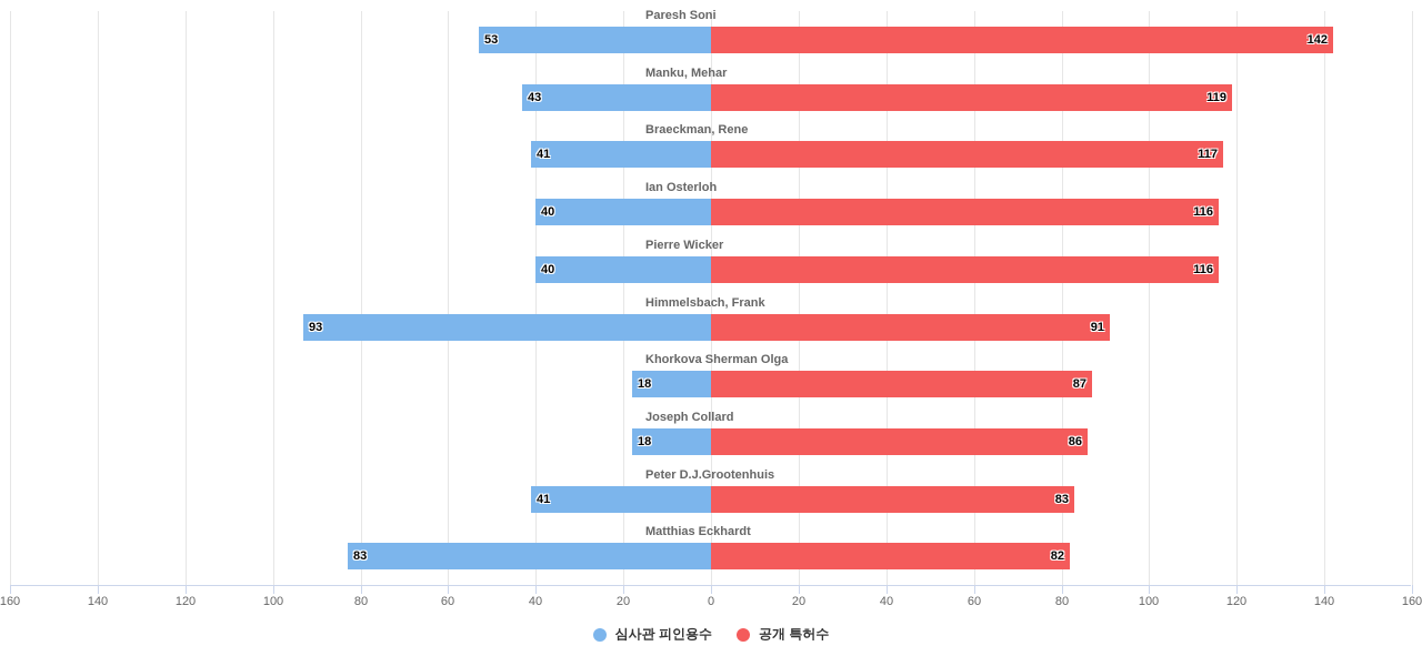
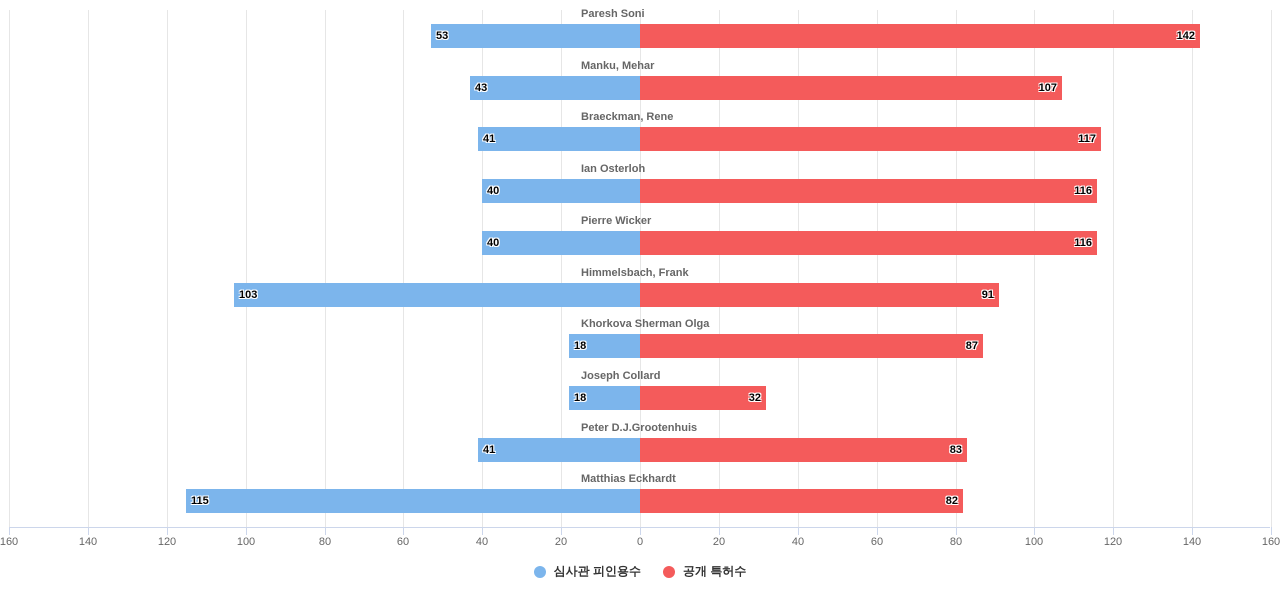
공개 특허수/Manku, Mehar: 119 -> 107
심사관 피인용수/Himmelsbach, Frank: 93 -> 103
공개 특허수/Joseph Collard: 86 -> 32
심사관 피인용수/Matthias Eckhardt: 83 -> 115
